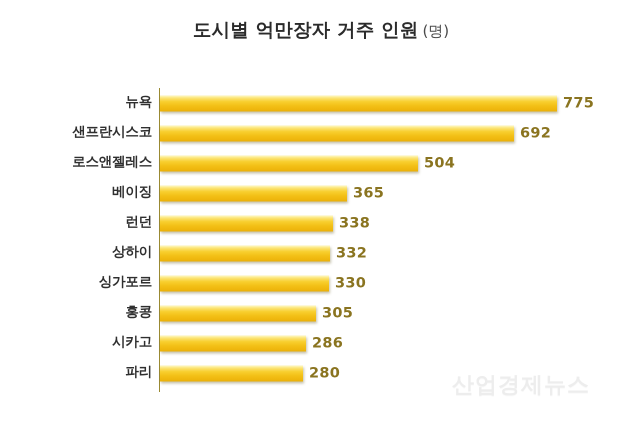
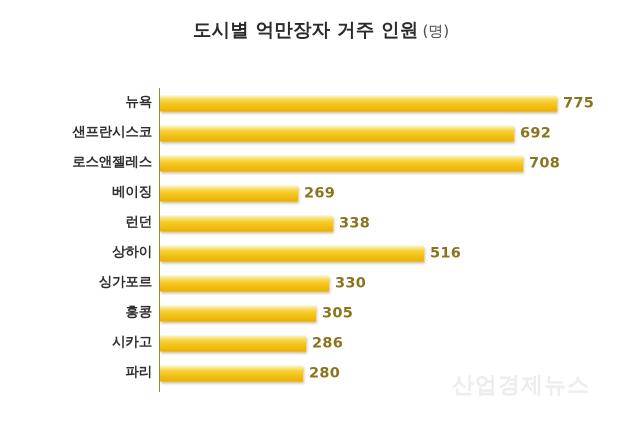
로스앤젤레스: 504 -> 708
베이징: 365 -> 269
상하이: 332 -> 516
